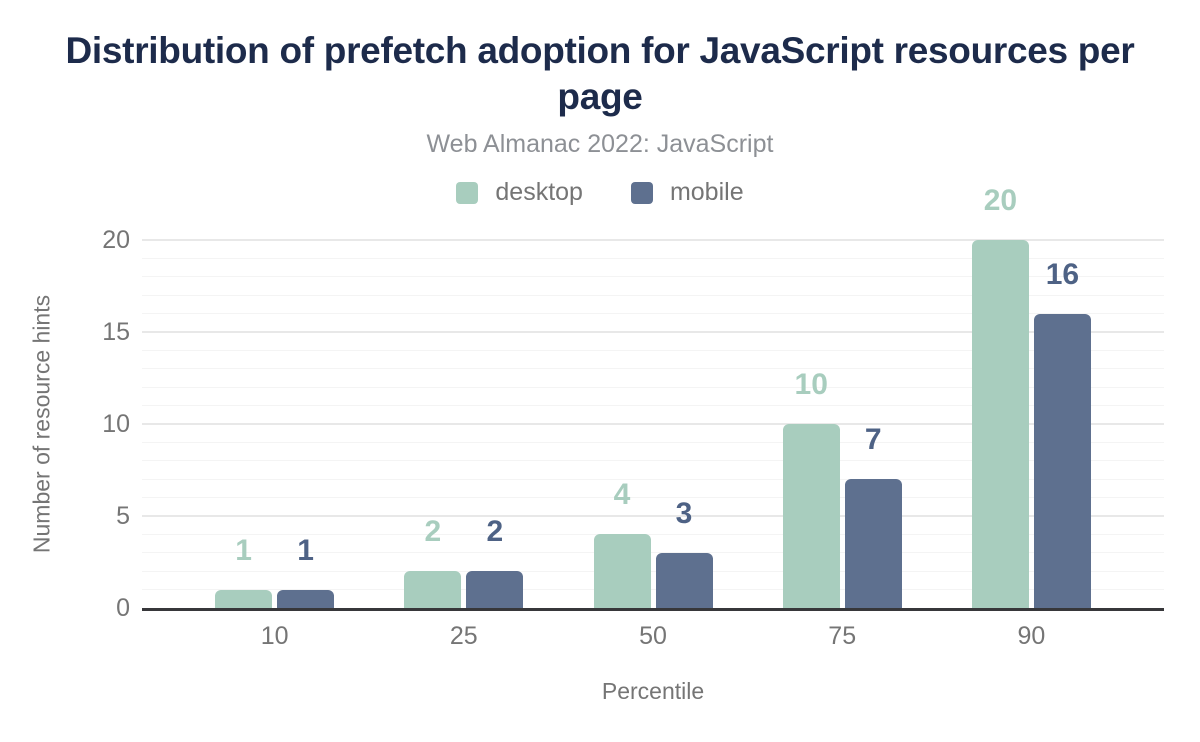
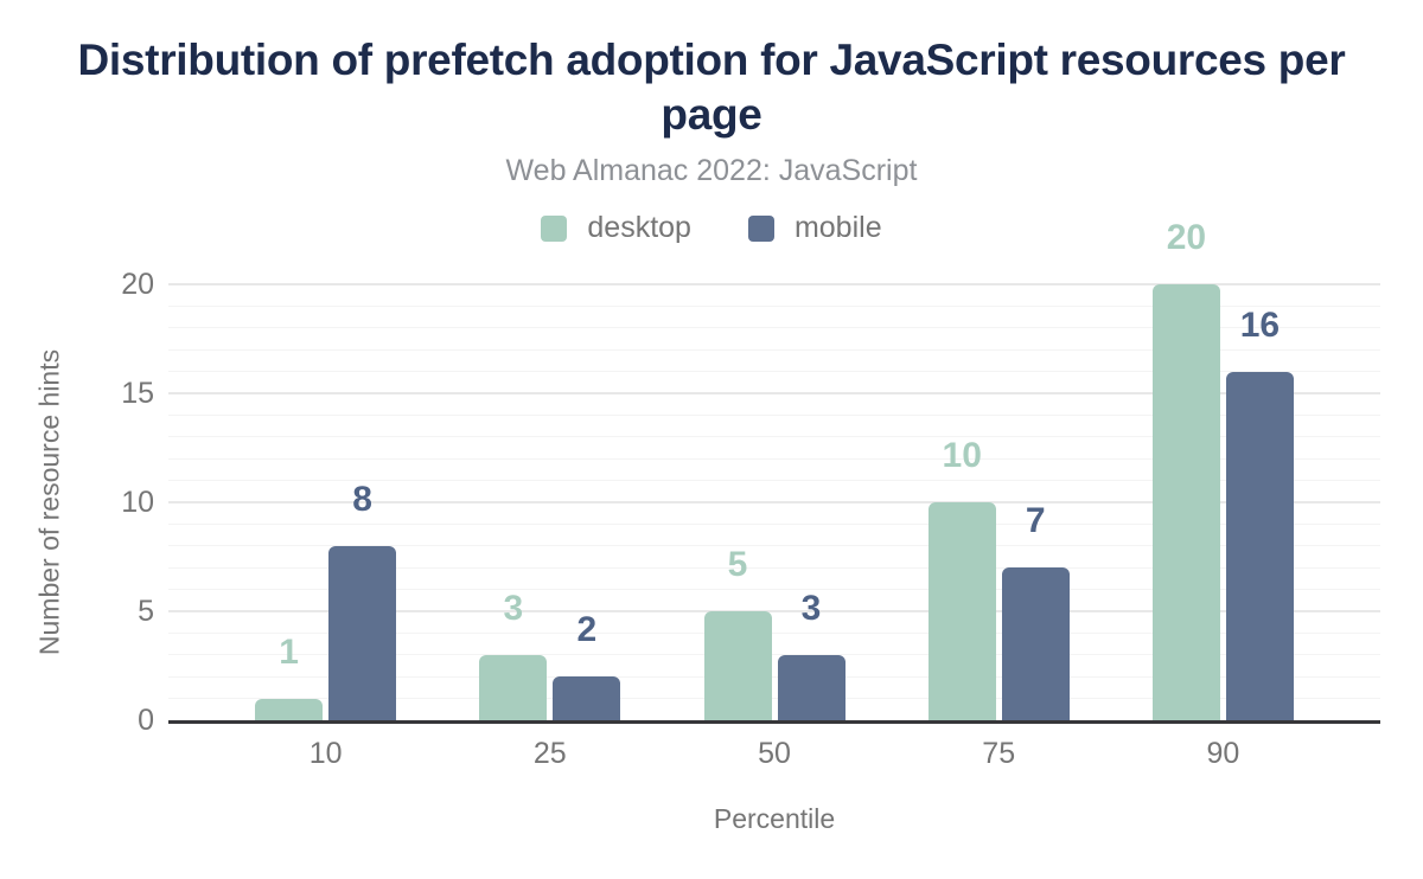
mobile/10: 1 -> 8
desktop/25: 2 -> 3
desktop/50: 4 -> 5
